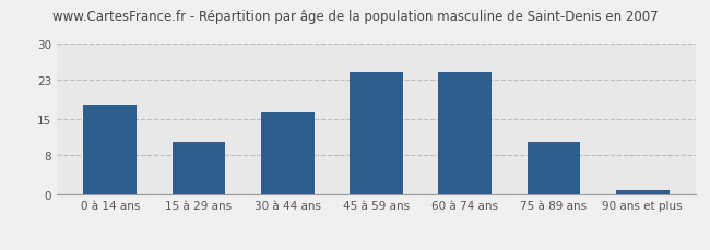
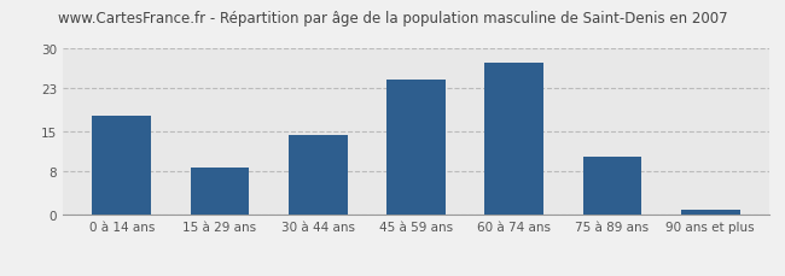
15 à 29 ans: 10.5 -> 8.5
30 à 44 ans: 16.5 -> 14.5
60 à 74 ans: 24.5 -> 27.5
